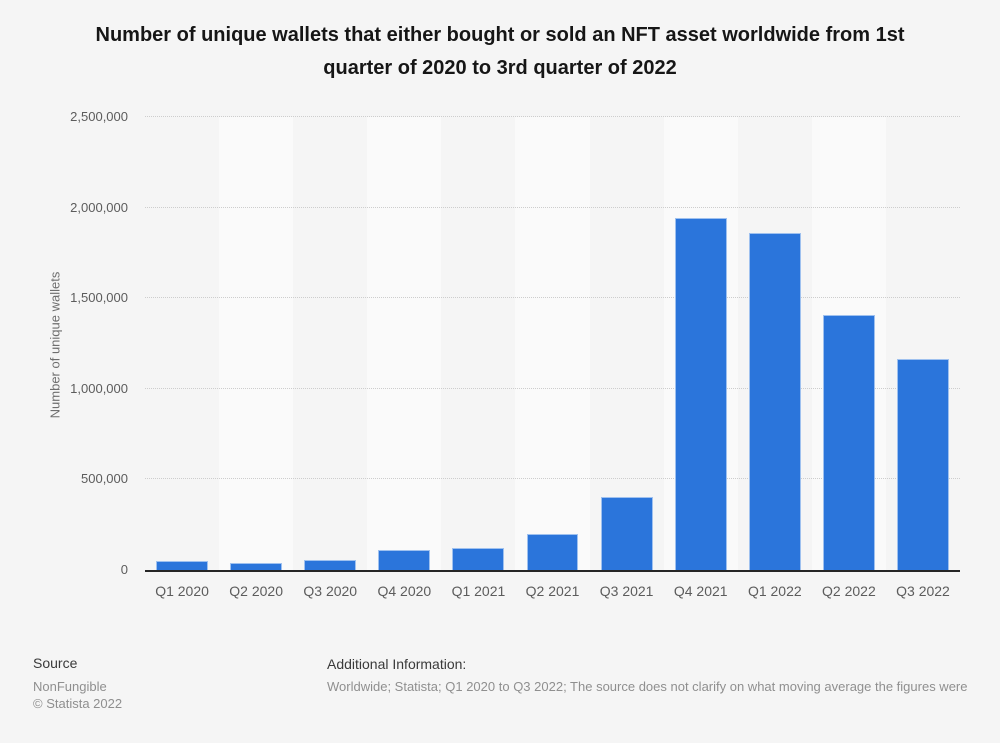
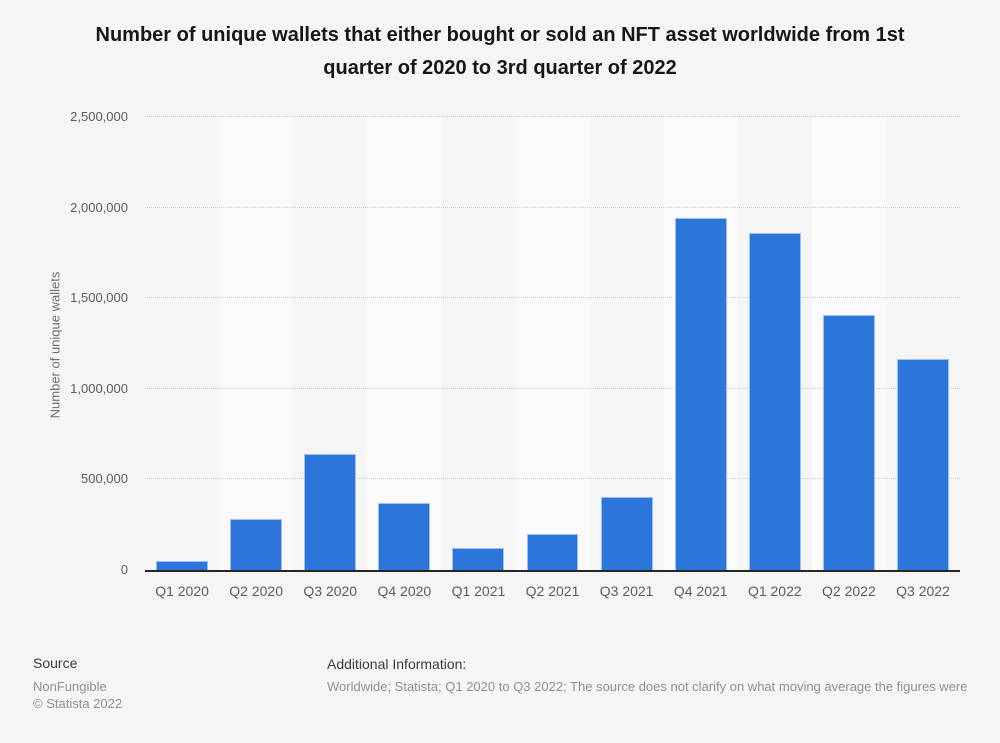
Q2 2020: 40000 -> 280000
Q3 2020: 60000 -> 640000
Q4 2020: 110000 -> 370000
